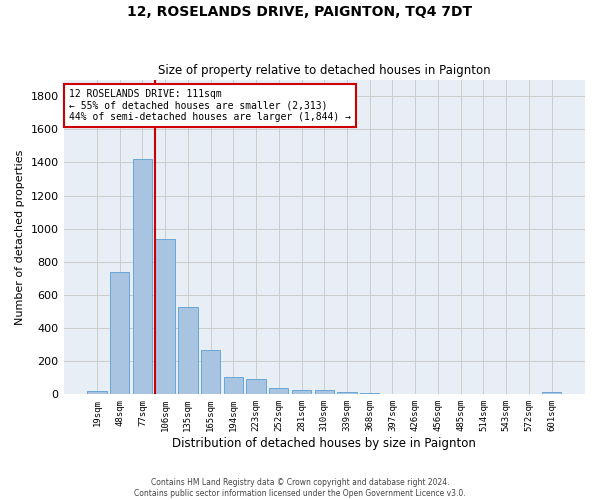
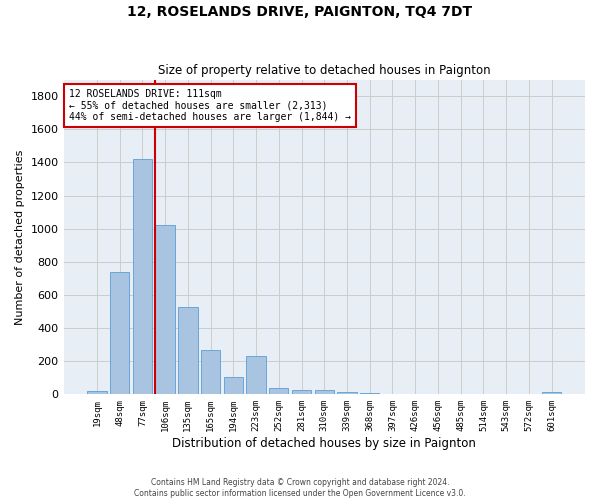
106sqm: 940 -> 1020
223sqm: 90 -> 230
